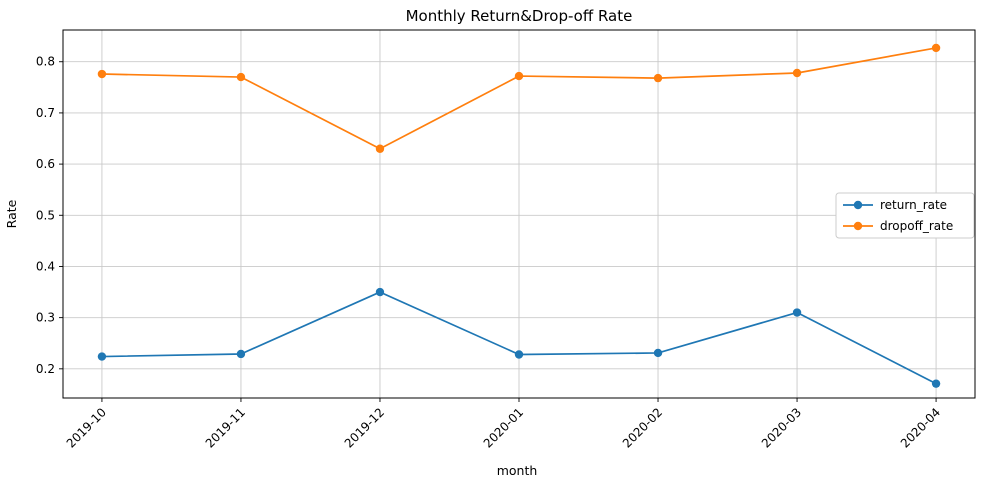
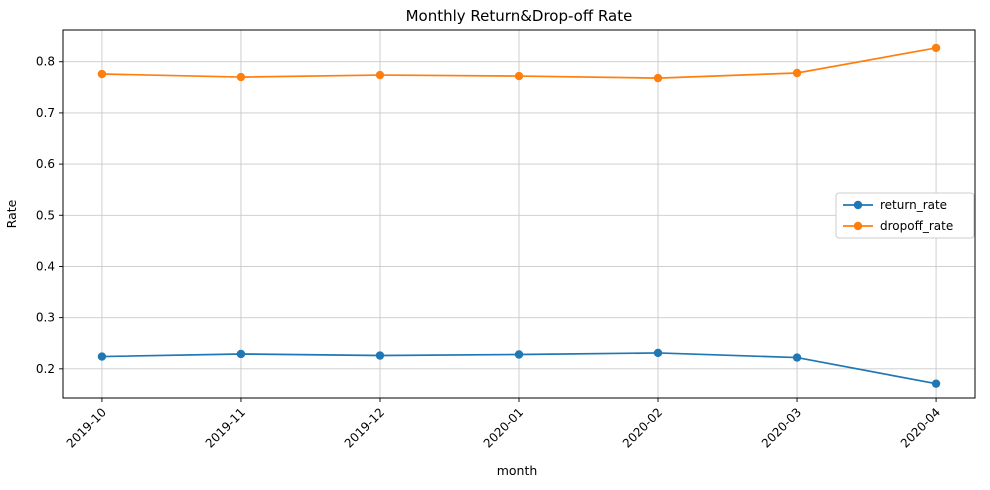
return_rate/2019-12: 0.35 -> 0.23
dropoff_rate/2019-12: 0.63 -> 0.77
return_rate/2020-03: 0.31 -> 0.22
